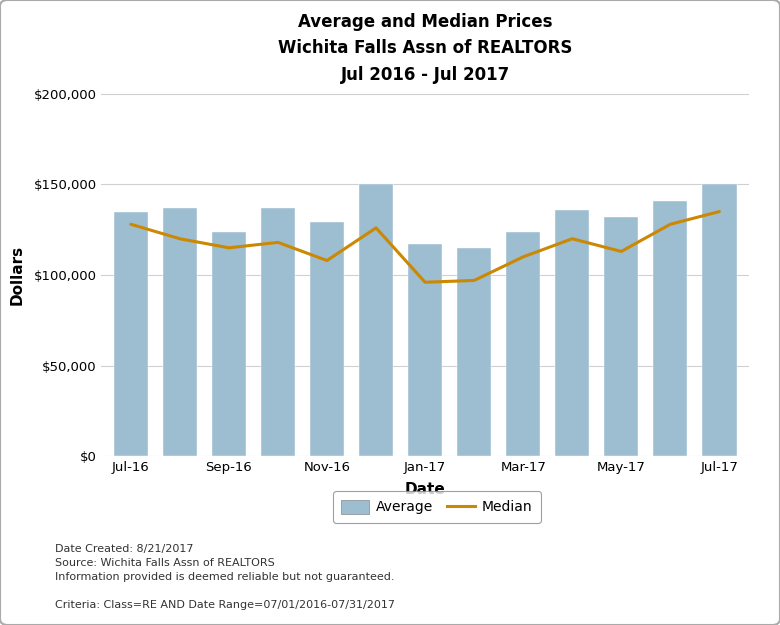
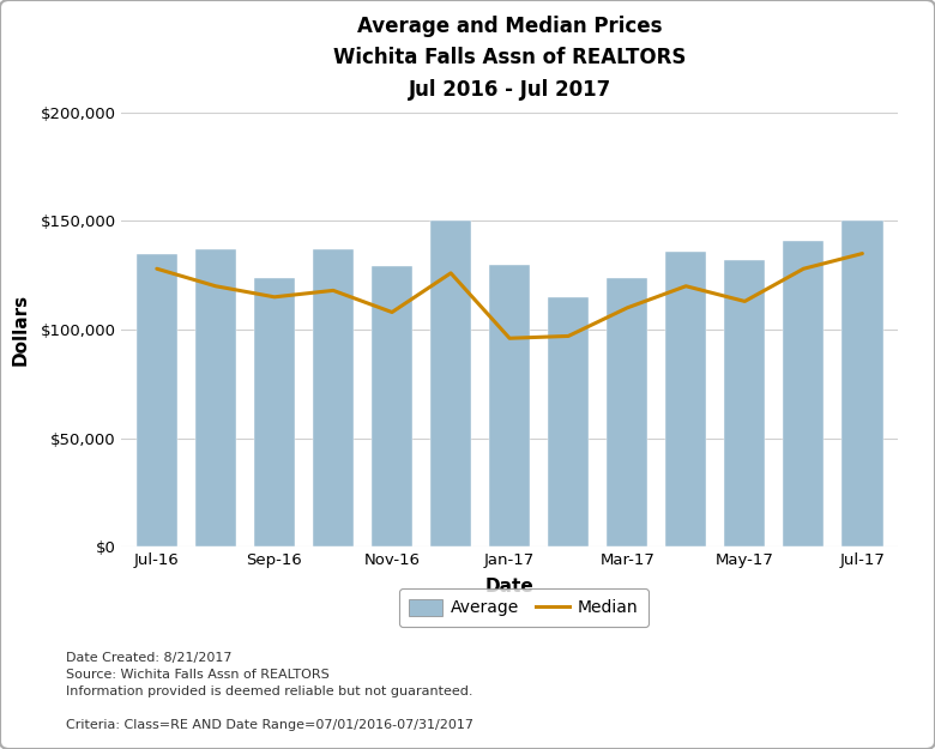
Average/Jan-17: $117,000 -> $130,000
